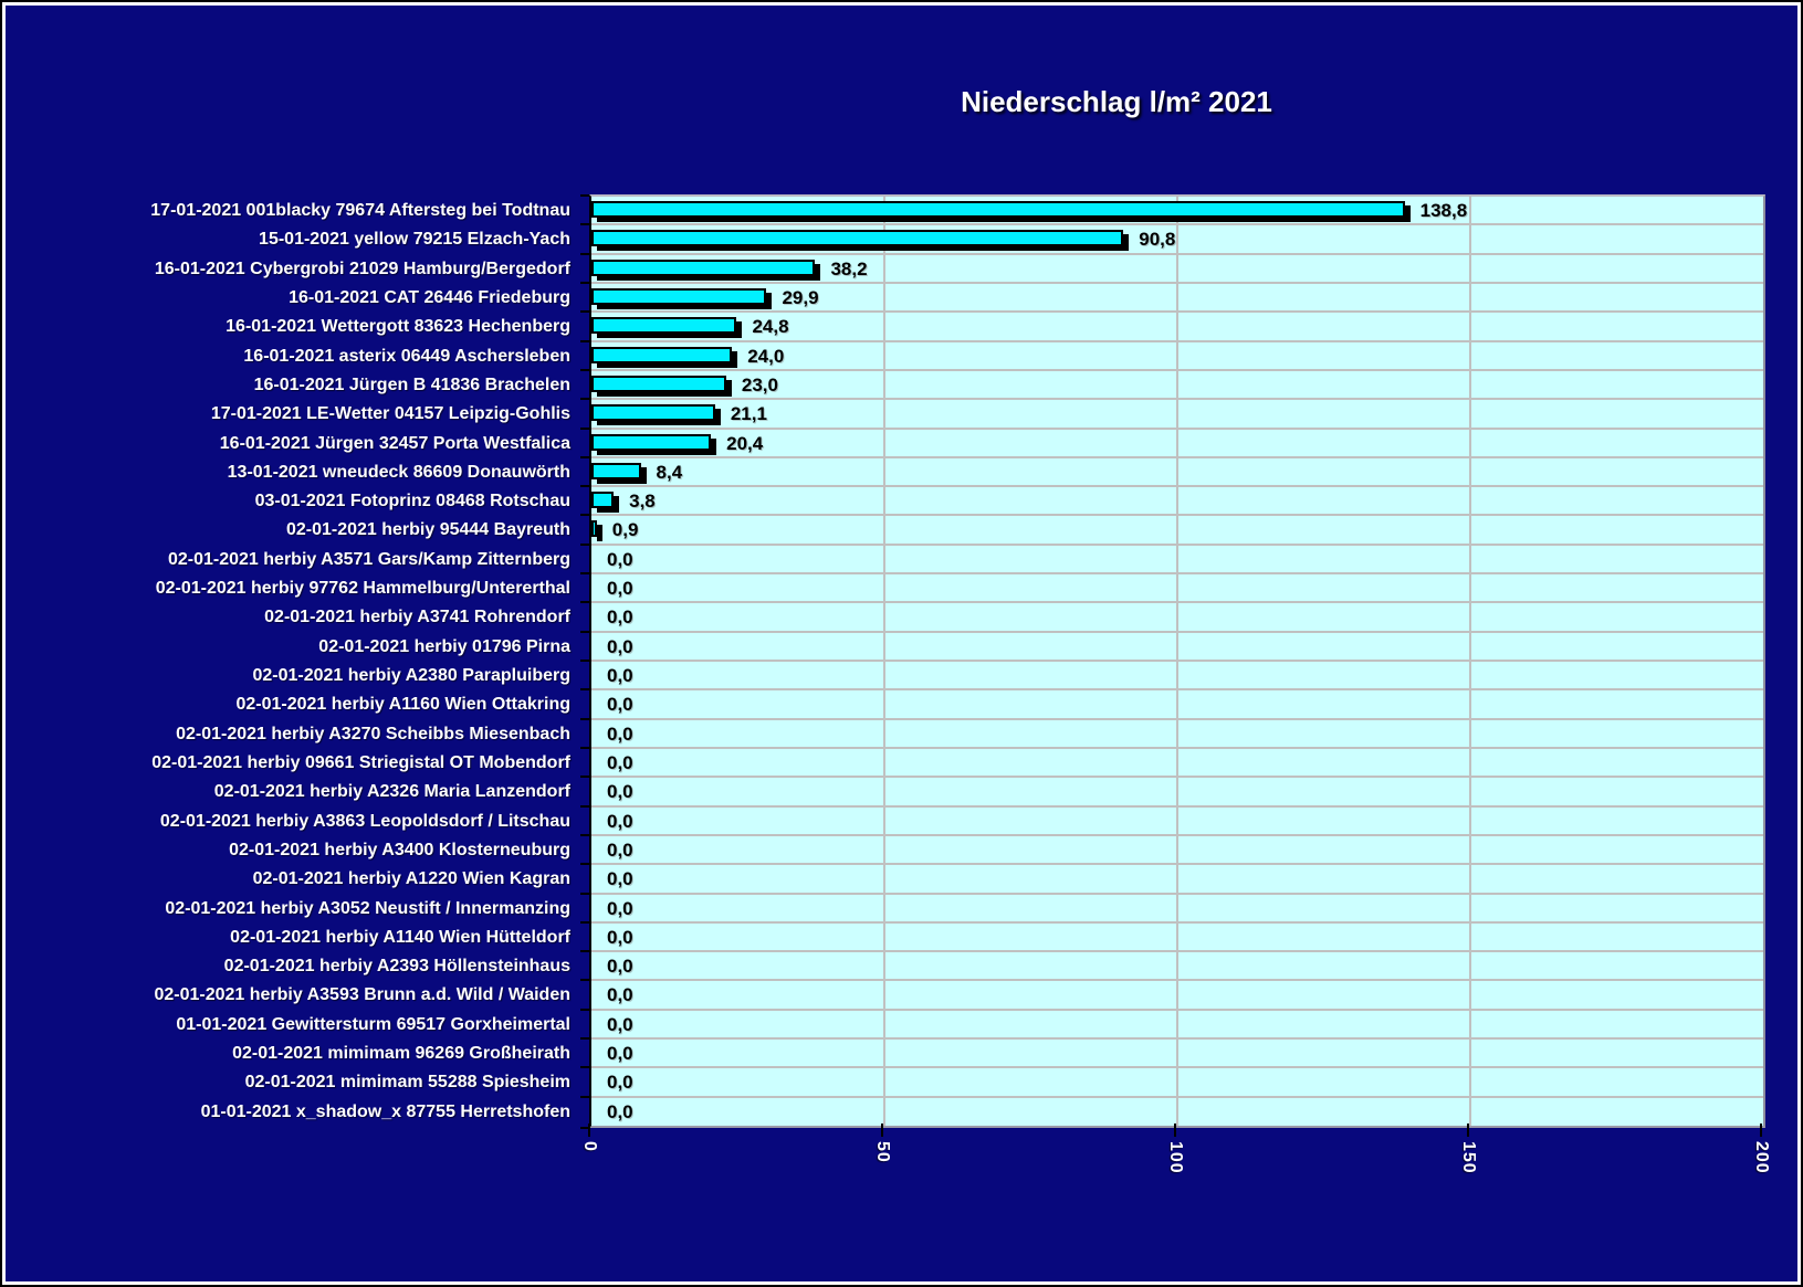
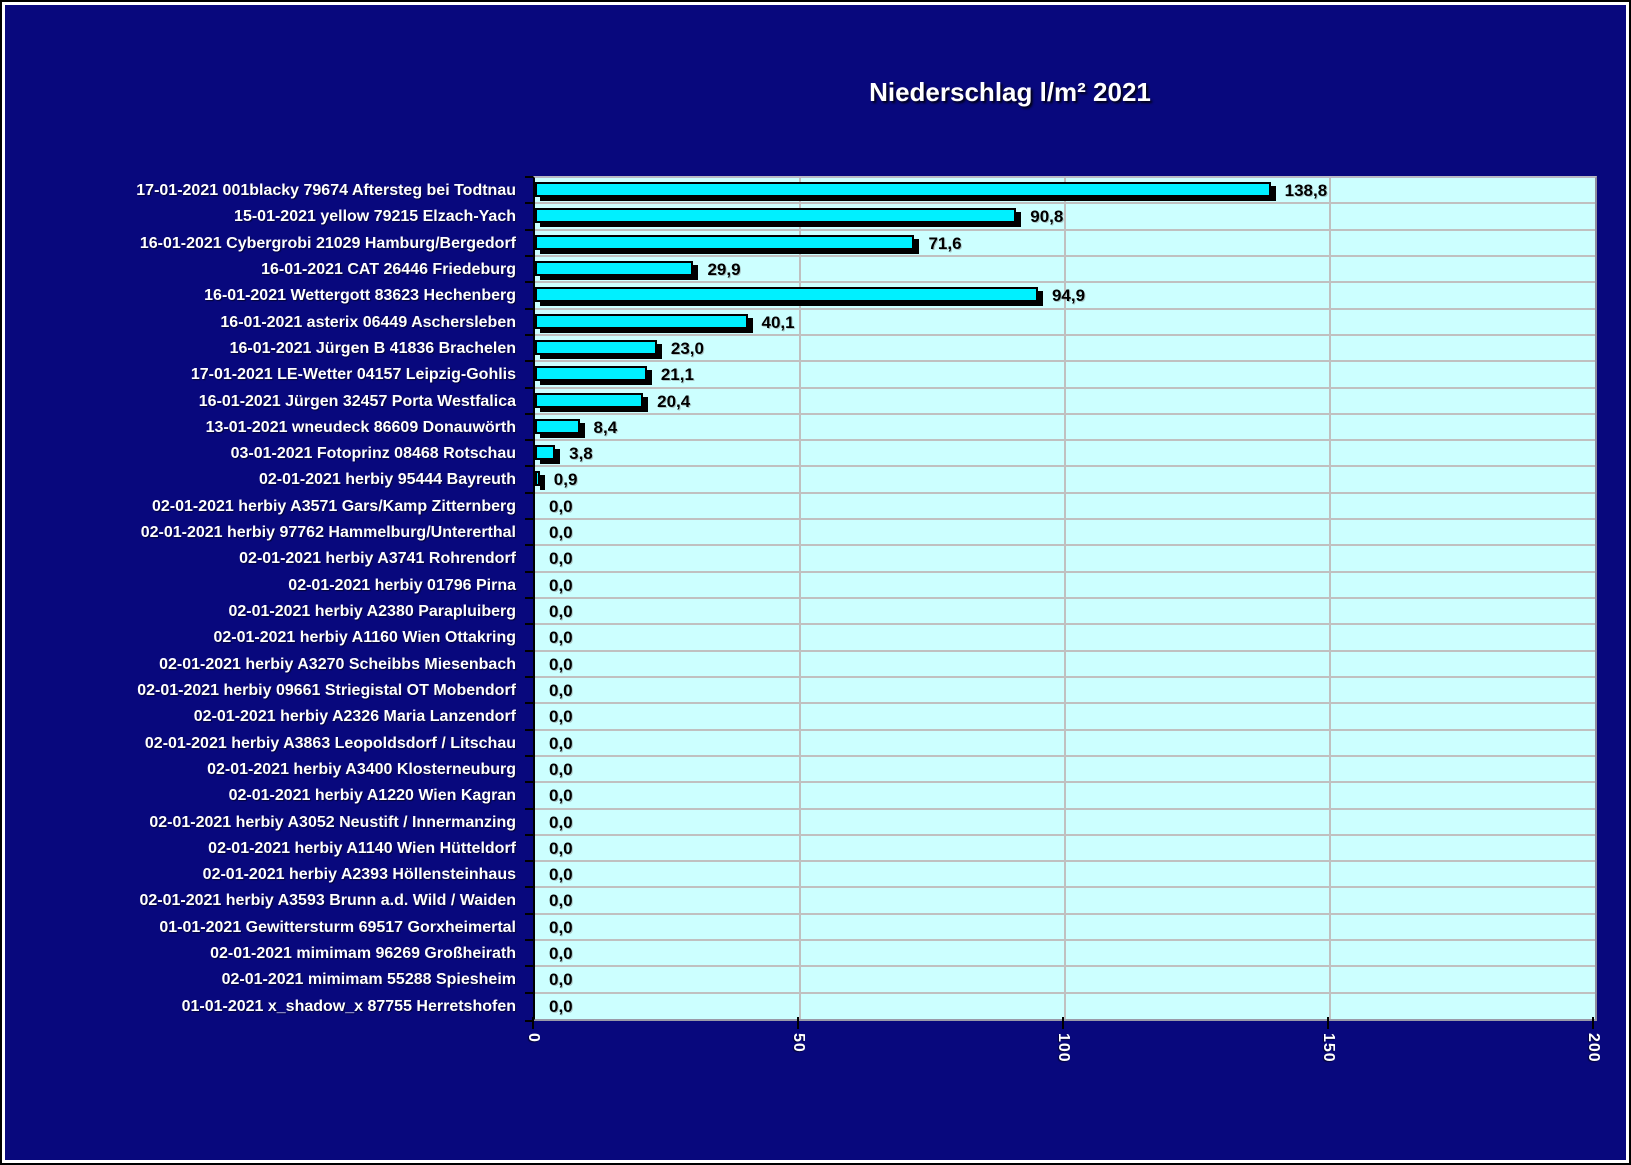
16-01-2021 Cybergrobi 21029 Hamburg/Bergedorf: 38,2 -> 71,6
16-01-2021 Wettergott 83623 Hechenberg: 24,8 -> 94,9
16-01-2021 asterix 06449 Aschersleben: 24,0 -> 40,1
